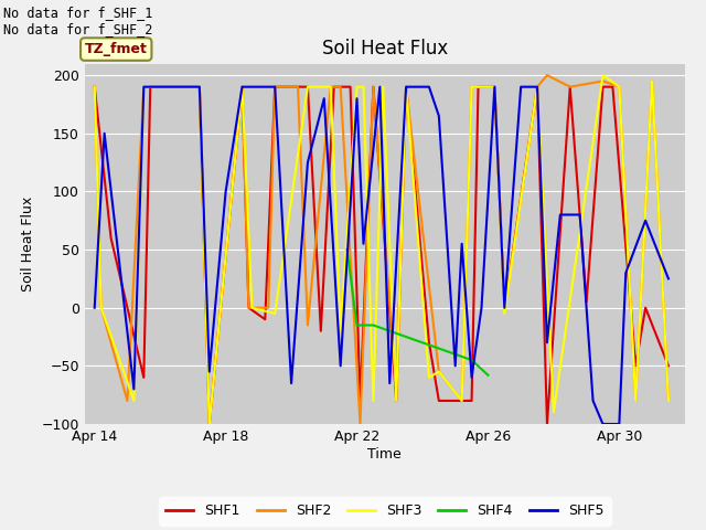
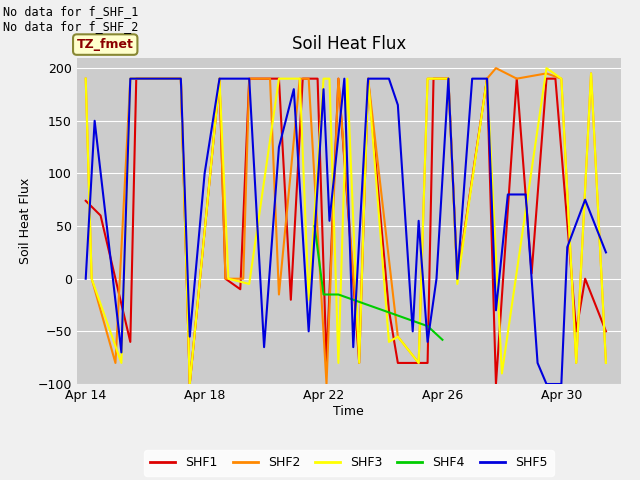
SHF1/Apr 14: 190 -> 74
